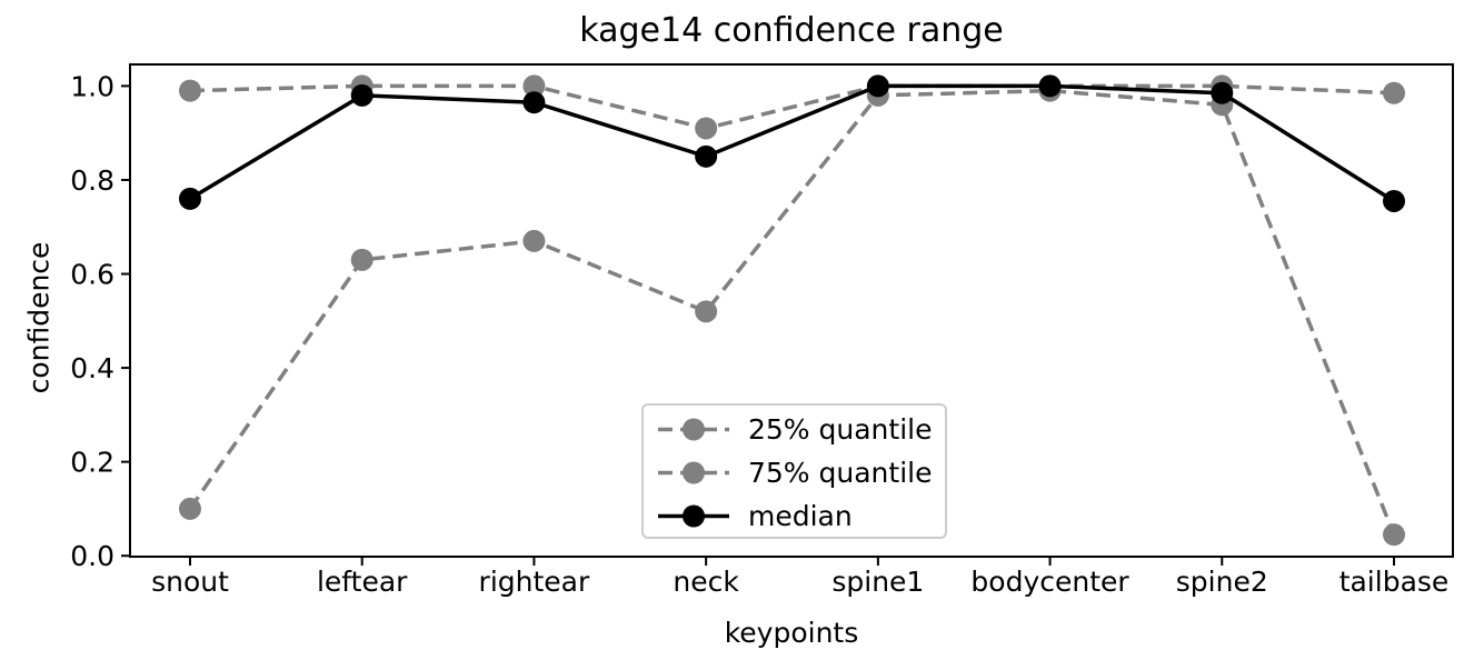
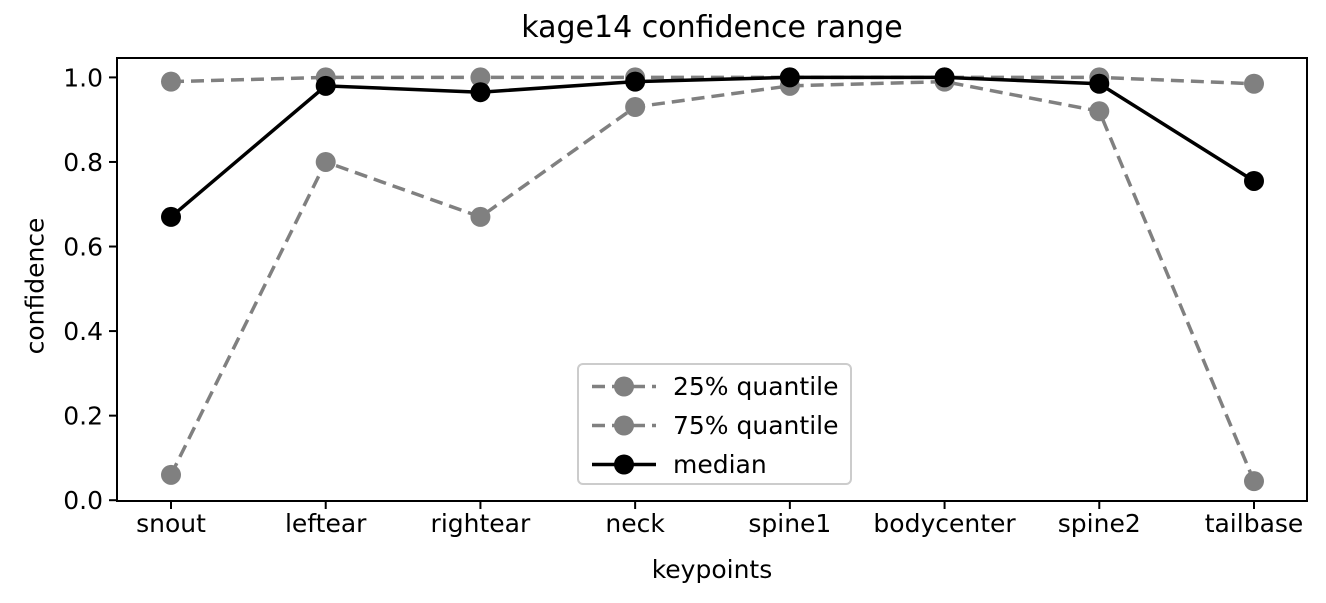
25% quantile/snout: 0.10 -> 0.06
median/snout: 0.76 -> 0.67
25% quantile/leftear: 0.63 -> 0.80
25% quantile/neck: 0.52 -> 0.93
75% quantile/neck: 0.91 -> 1.00
median/neck: 0.85 -> 0.99
25% quantile/spine2: 0.96 -> 0.92
